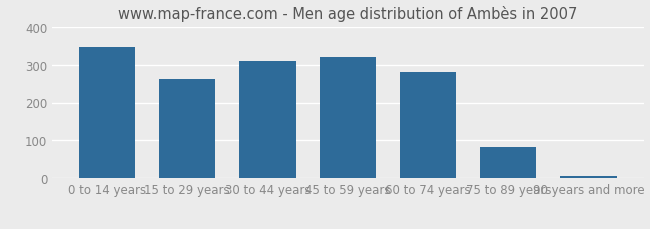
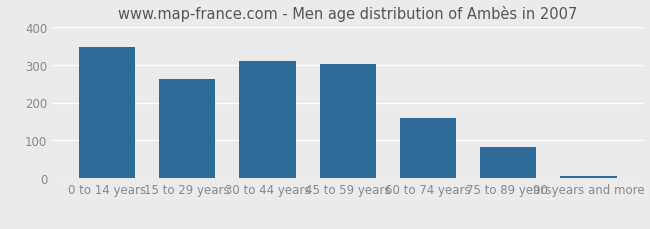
45 to 59 years: 320 -> 302
60 to 74 years: 280 -> 160
